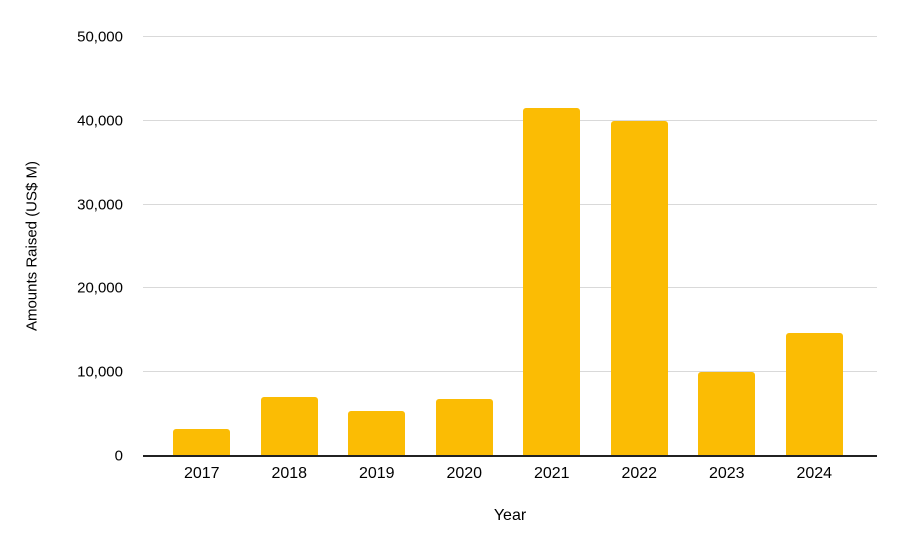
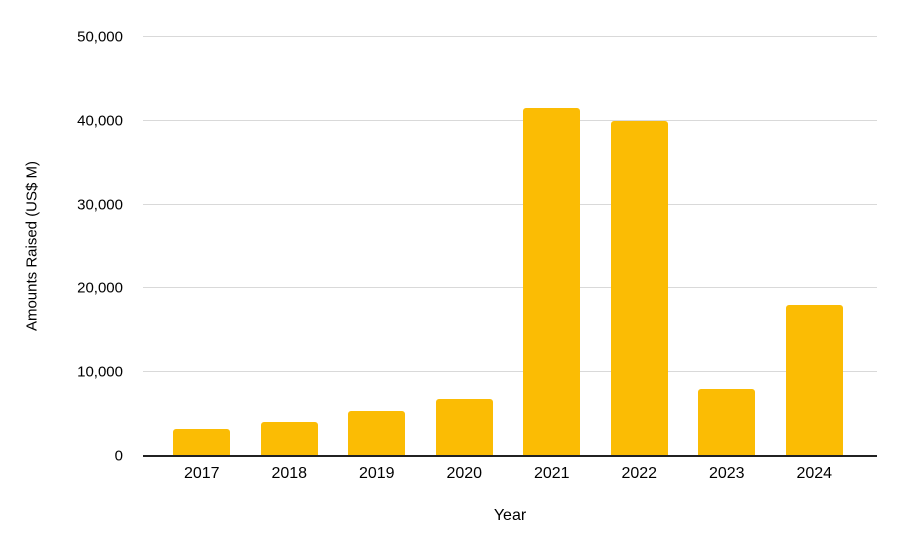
2018: 7000 -> 4000
2023: 10000 -> 8000
2024: 15000 -> 18000
